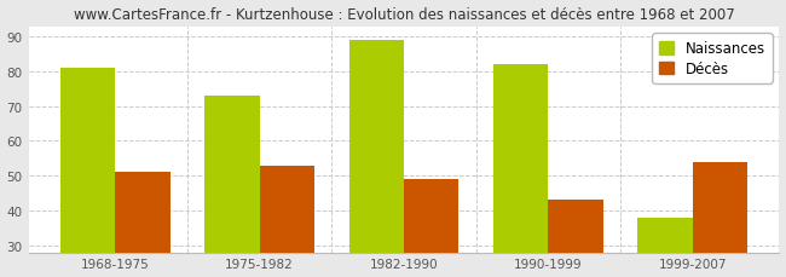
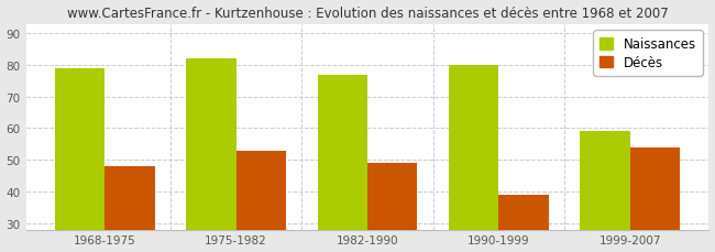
Naissances/1968-1975: 81 -> 79
Décès/1968-1975: 51 -> 48
Naissances/1975-1982: 73 -> 82
Naissances/1982-1990: 89 -> 77
Naissances/1990-1999: 82 -> 80
Décès/1990-1999: 43 -> 39
Naissances/1999-2007: 38 -> 59
